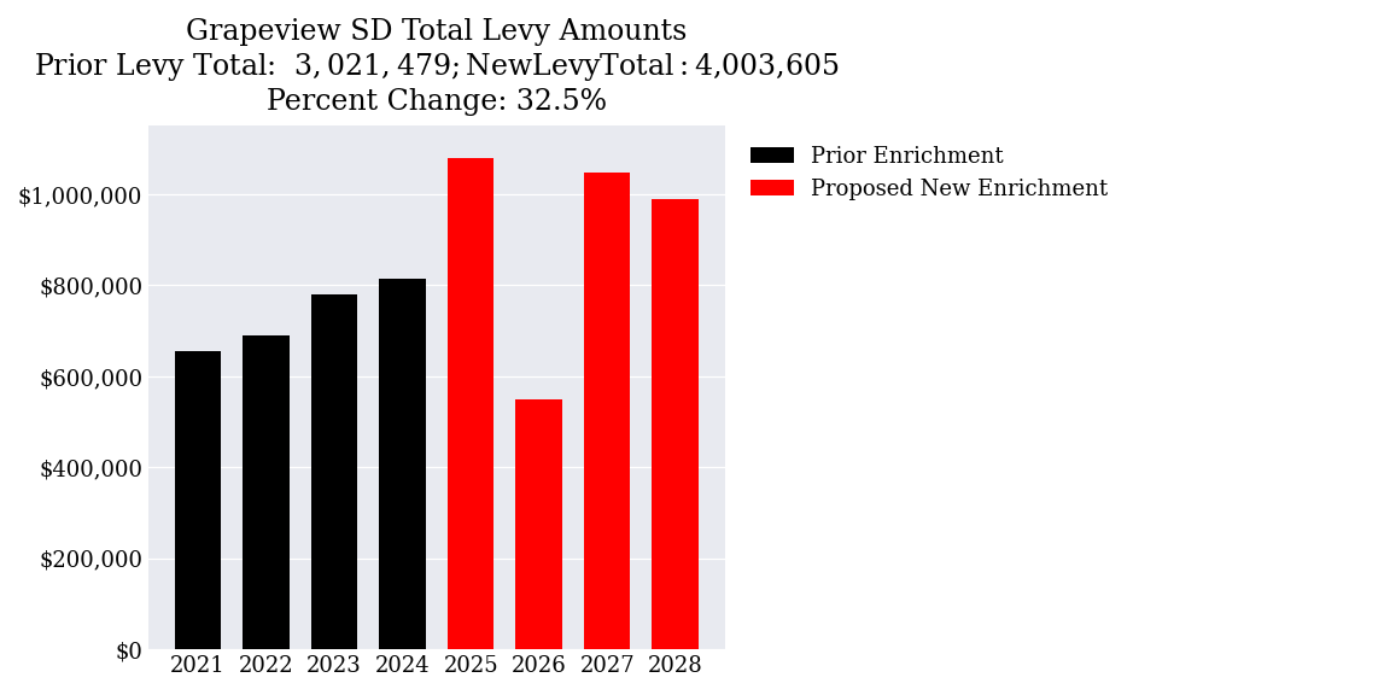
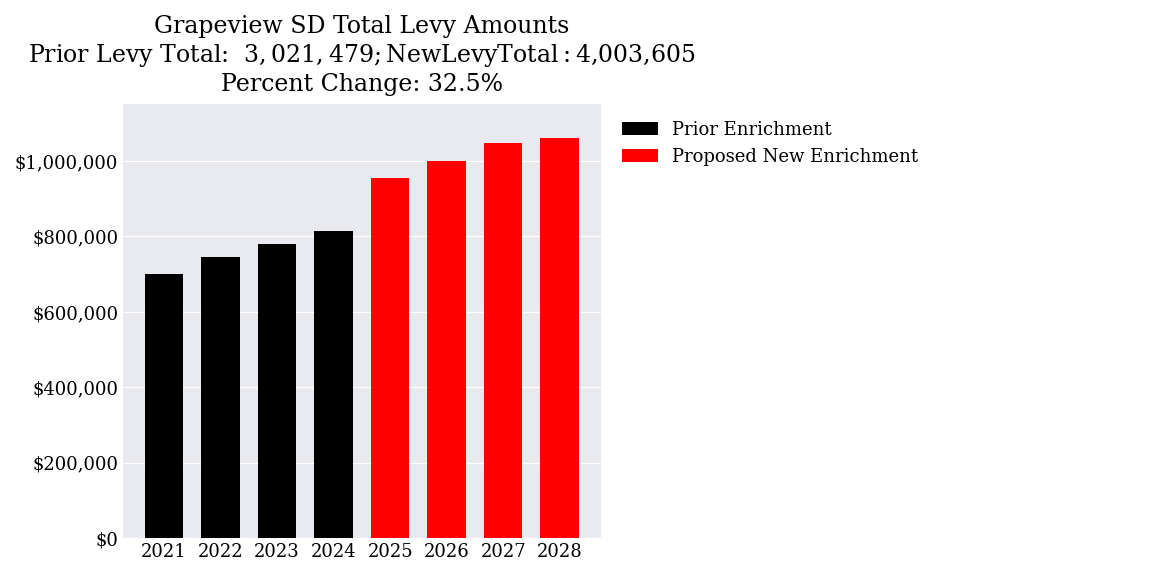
2021: $655,000 -> $700,000
2022: $690,000 -> $745,000
2025: $1,080,000 -> $955,000
2026: $550,000 -> $1,000,000
2028: $990,000 -> $1,060,000
